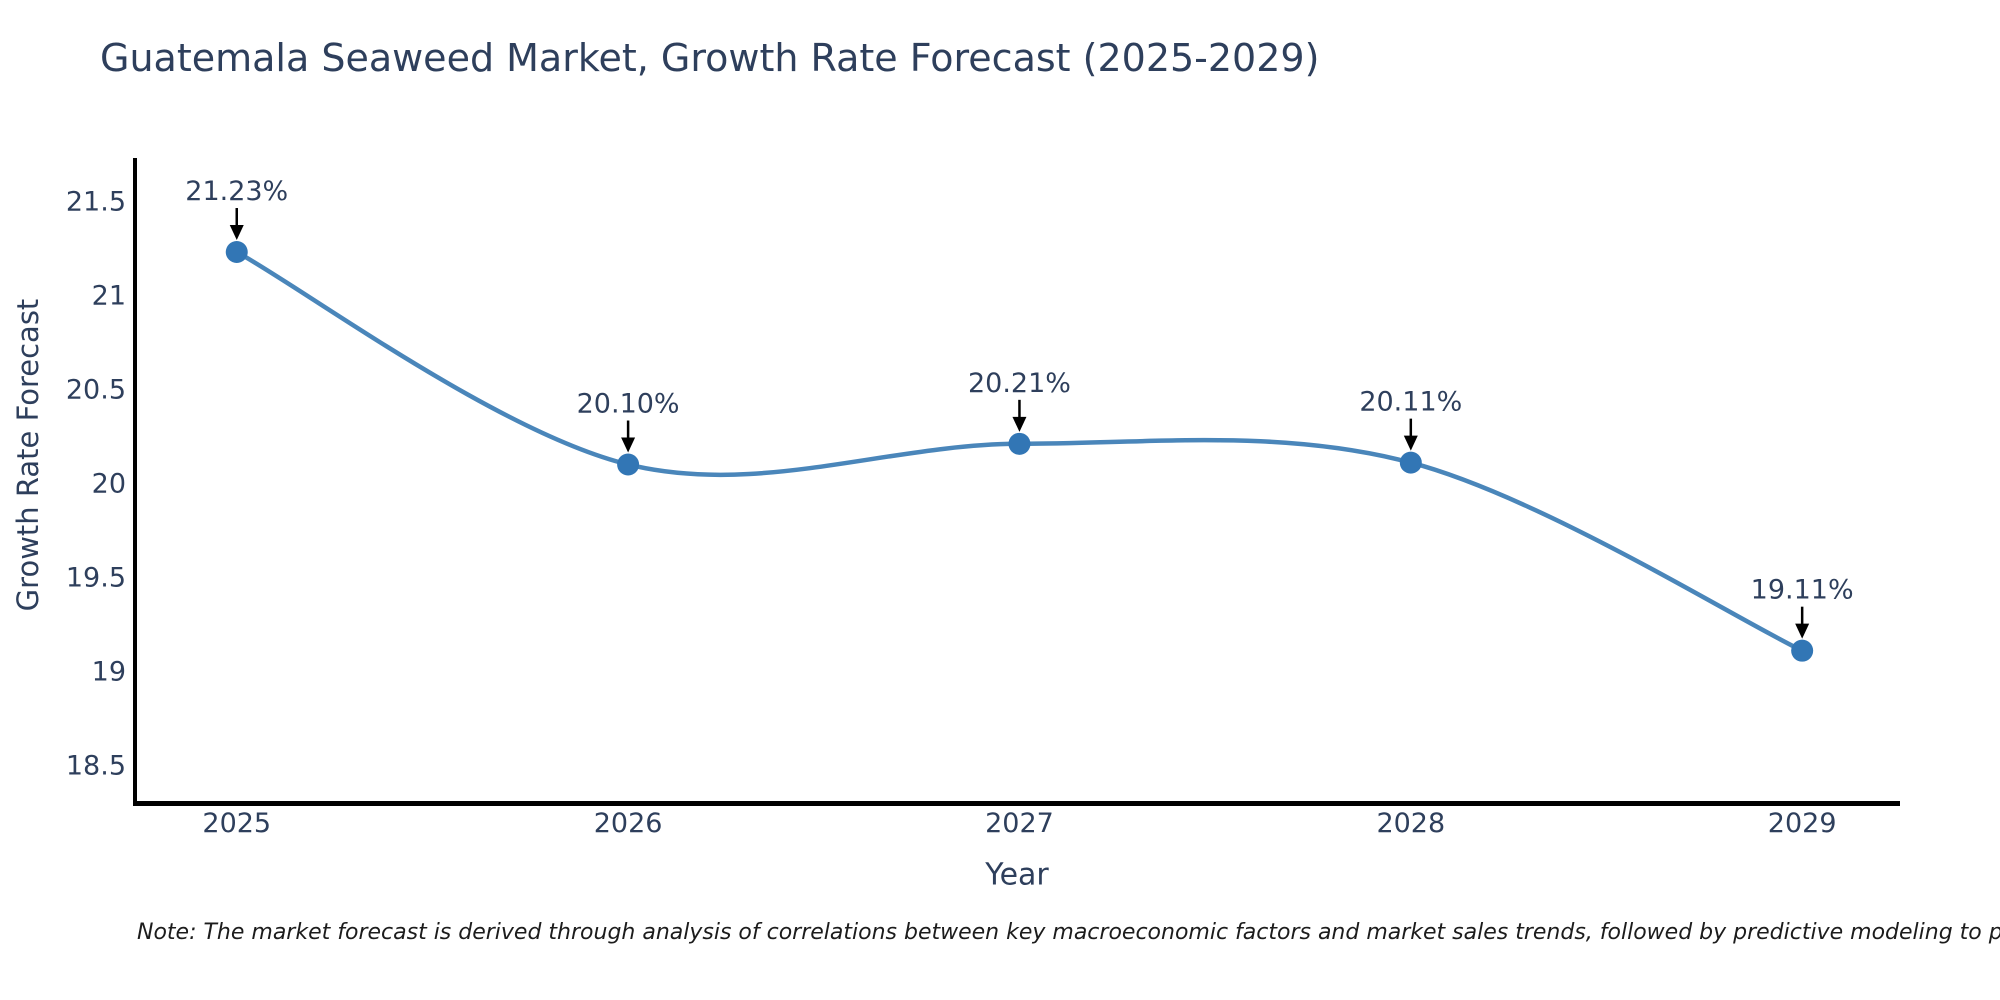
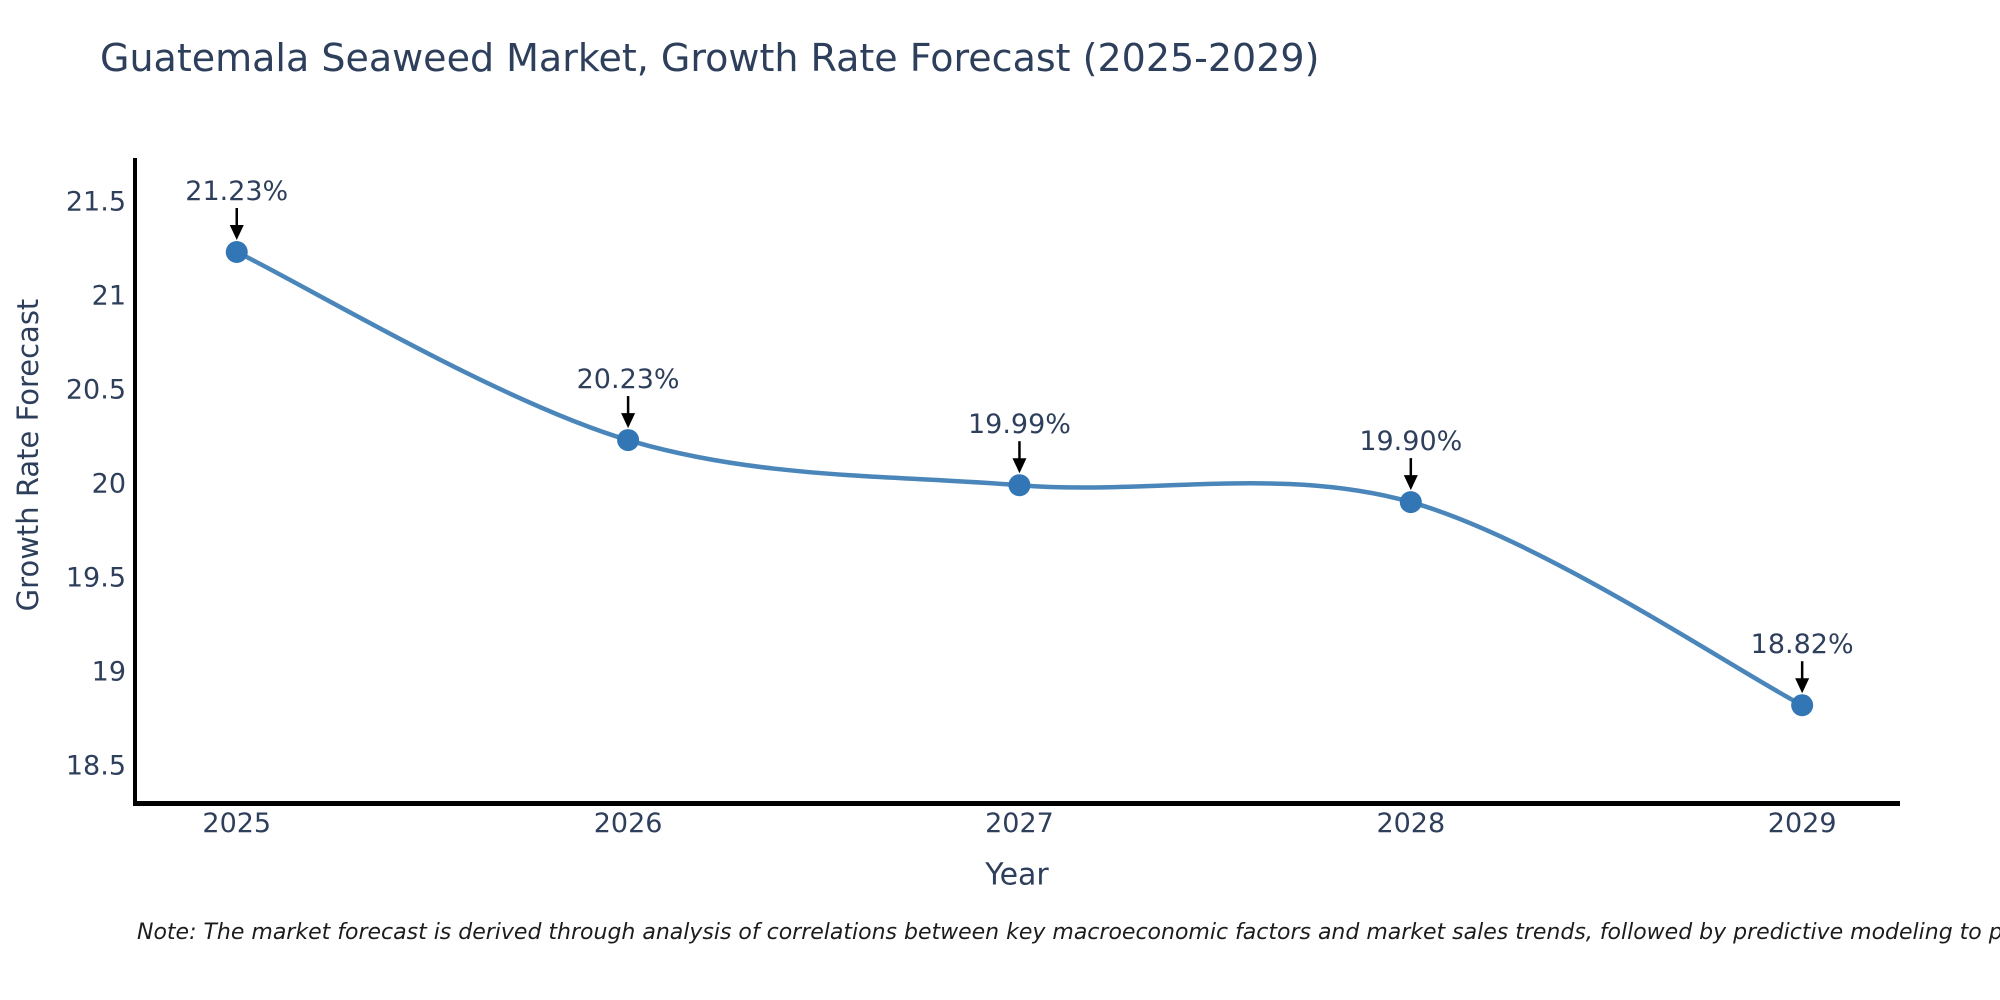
2026: 20.10% -> 20.23%
2027: 20.21% -> 19.99%
2028: 20.11% -> 19.90%
2029: 19.11% -> 18.82%
